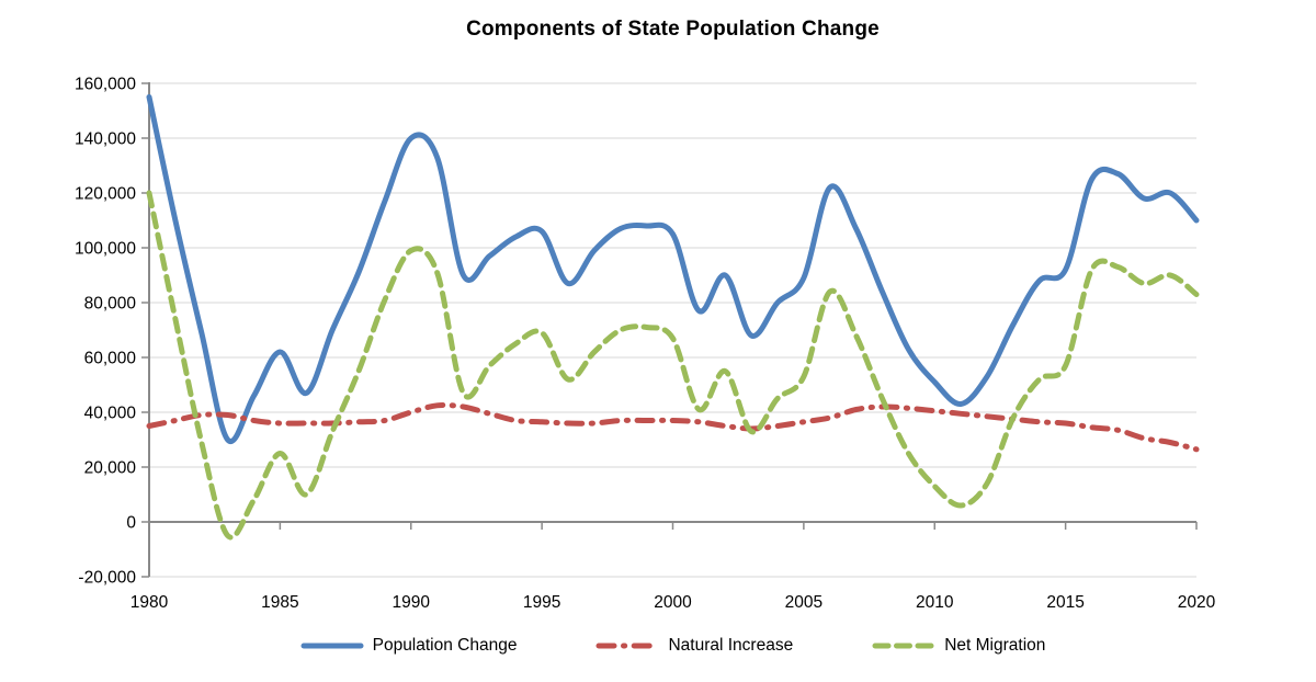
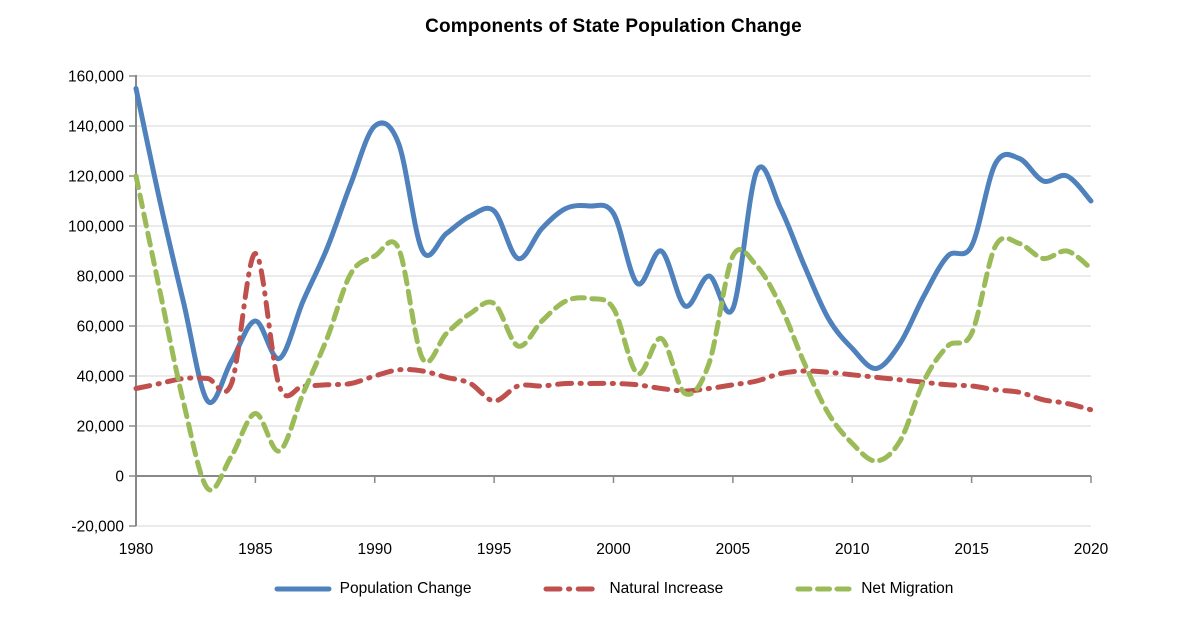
Natural Increase/1985: 36000 -> 89000
Net Migration/1990: 99000 -> 88000
Natural Increase/1995: 36000 -> 30000
Population Change/2005: 89000 -> 67000
Net Migration/2005: 53000 -> 88000
